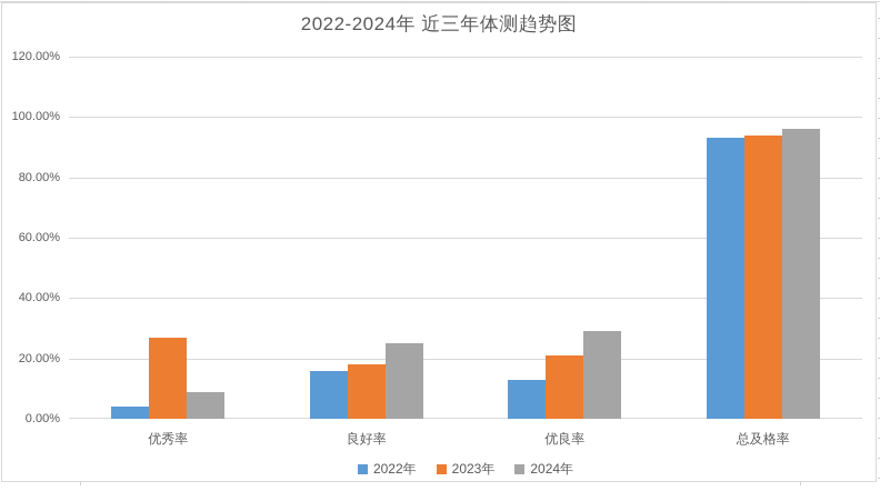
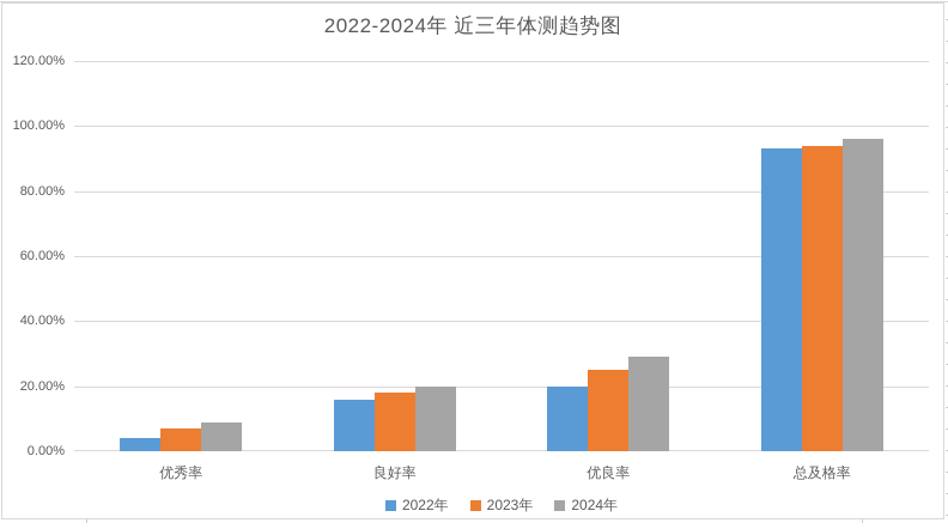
2023年/优秀率: 27% -> 7%
2024年/良好率: 25% -> 20%
2022年/优良率: 13% -> 20%
2023年/优良率: 21% -> 25%
